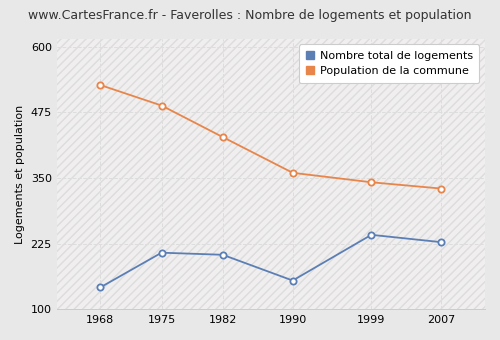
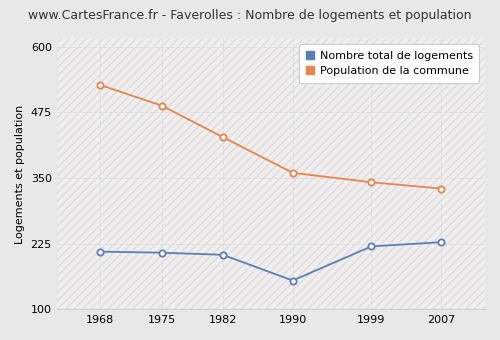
Nombre total de logements/1968: 142 -> 210
Nombre total de logements/1999: 242 -> 220
